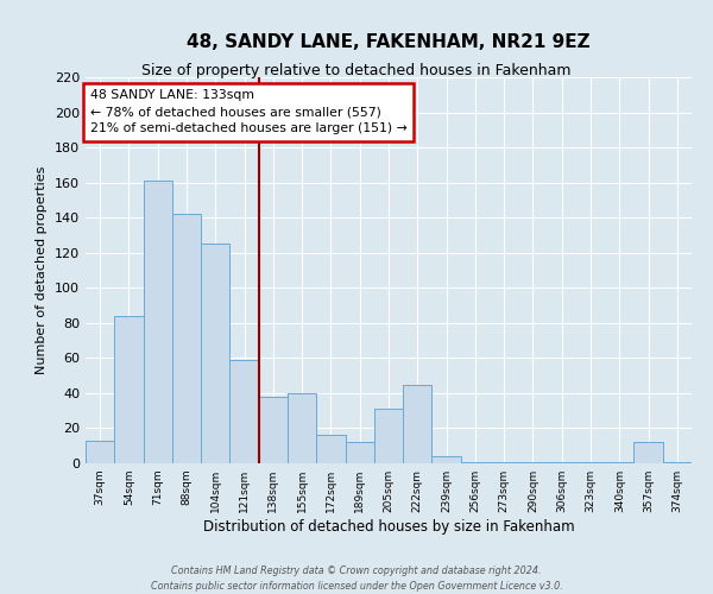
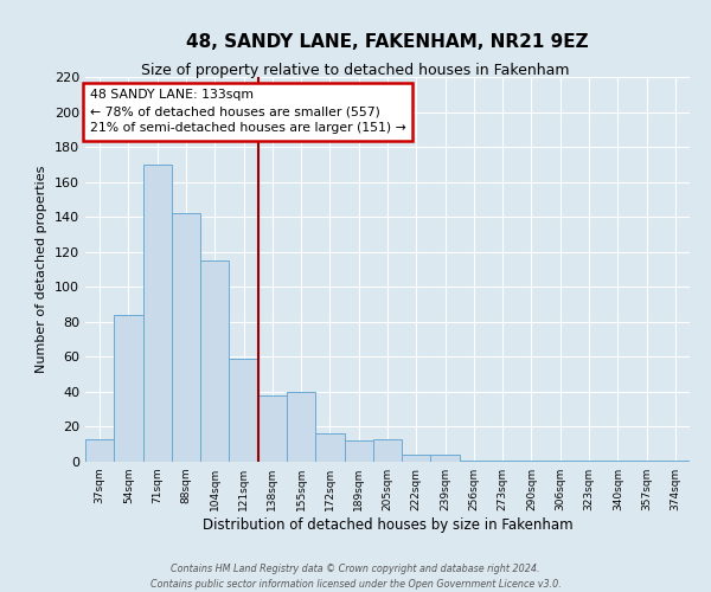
71sqm: 161 -> 170
104sqm: 125 -> 115
205sqm: 31 -> 13
222sqm: 45 -> 4
357sqm: 12 -> 1
